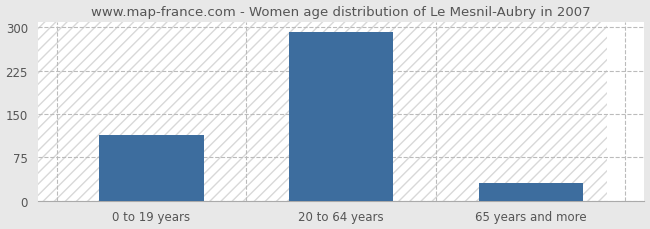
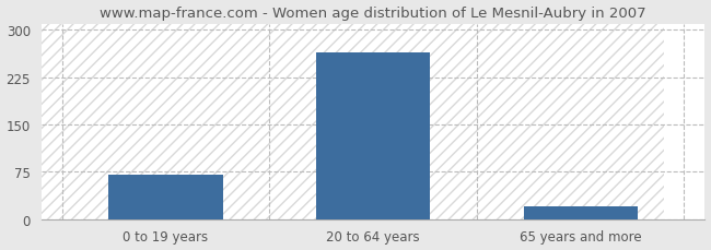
0 to 19 years: 113 -> 70
20 to 64 years: 291 -> 264
65 years and more: 30 -> 20
